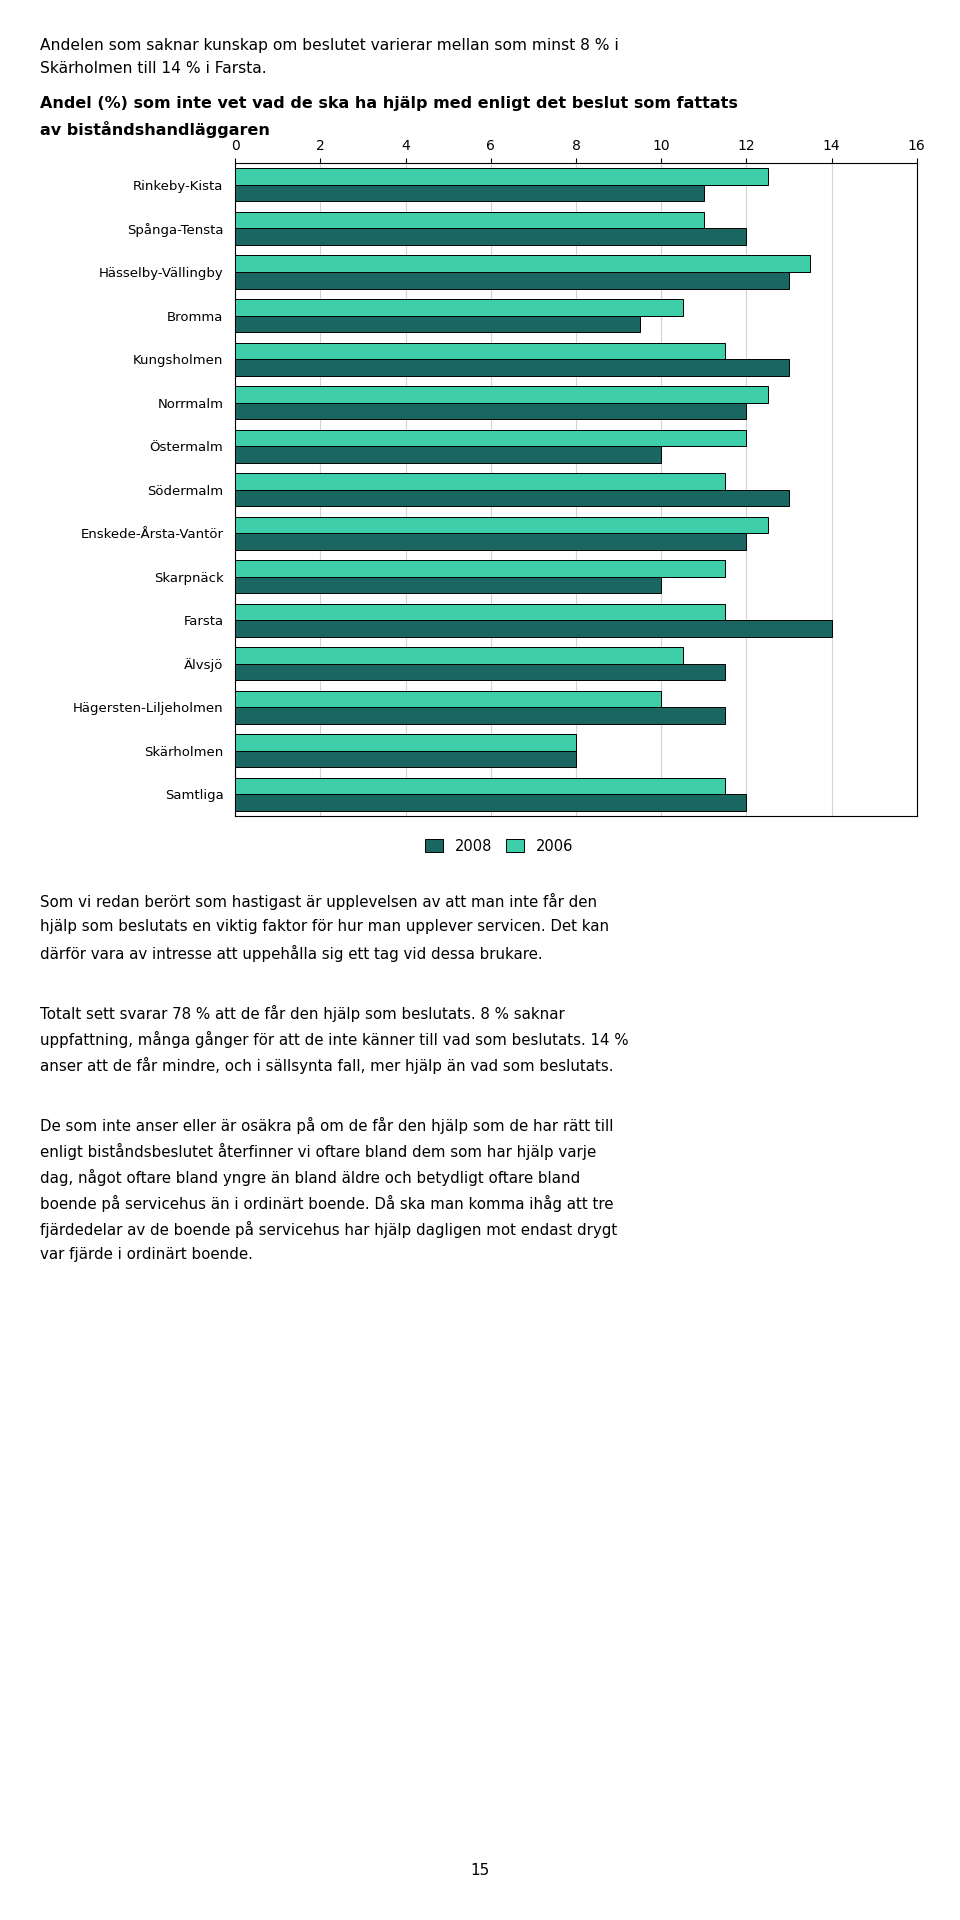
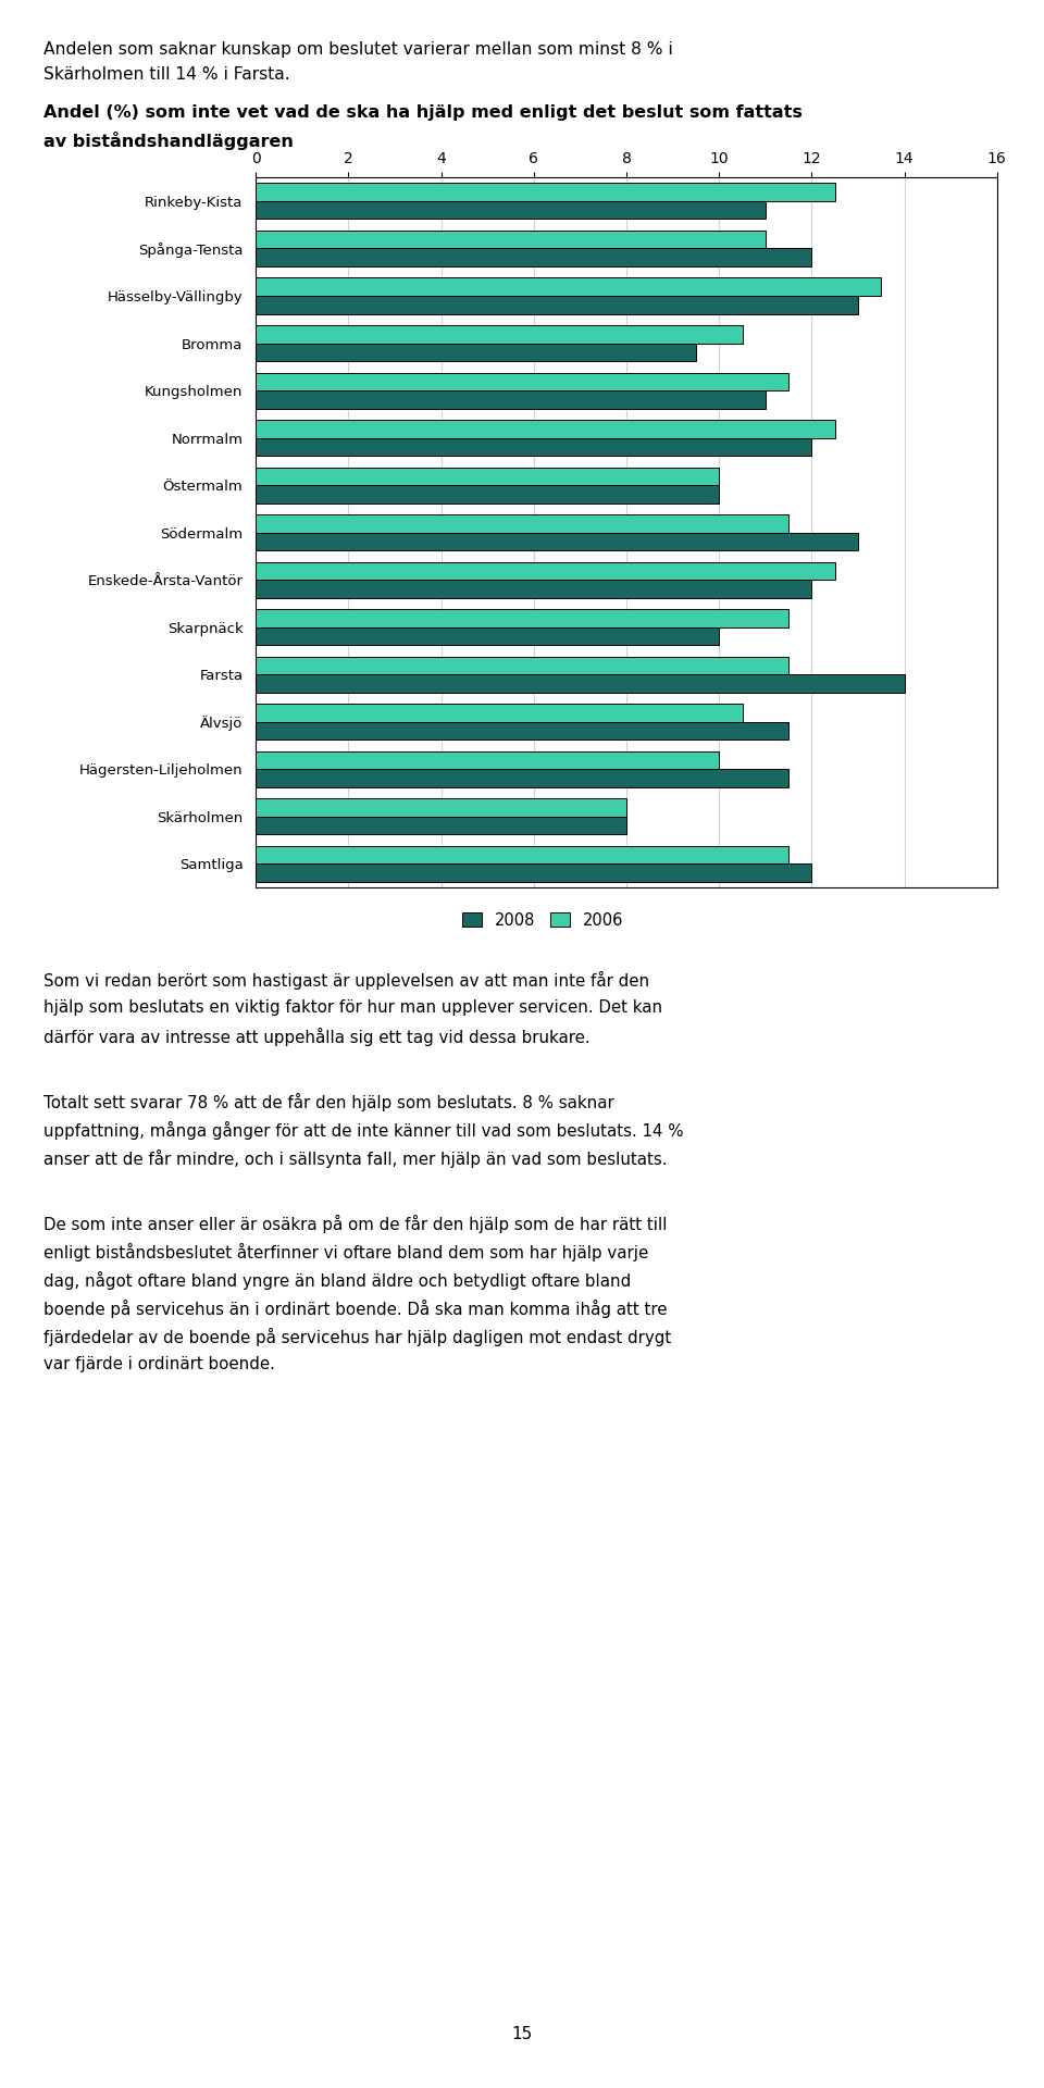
2008/Kungsholmen: 13.0 -> 11.0
2006/Östermalm: 12.0 -> 10.0
